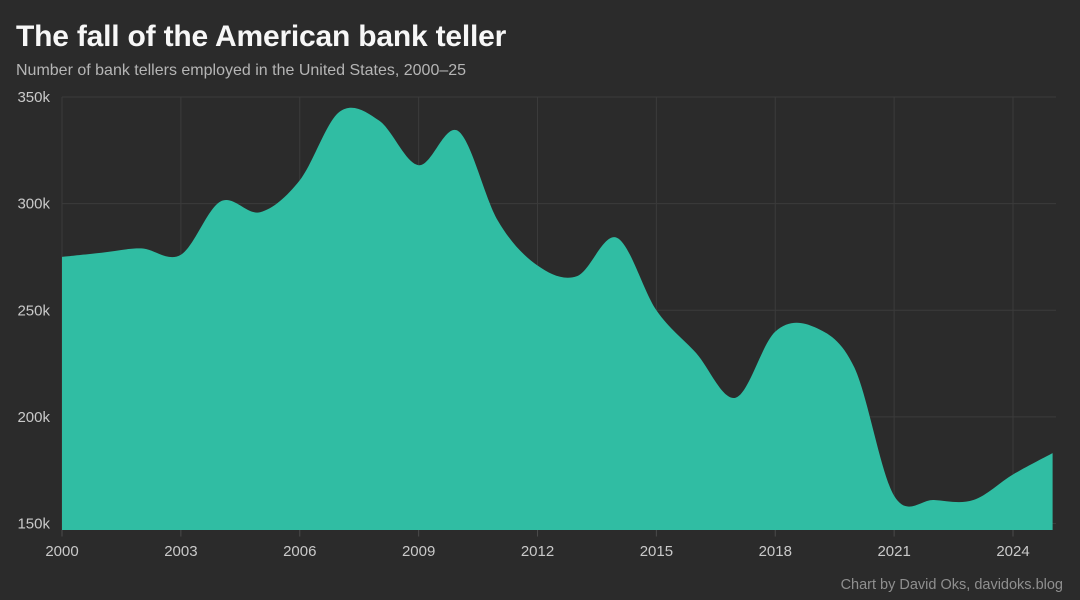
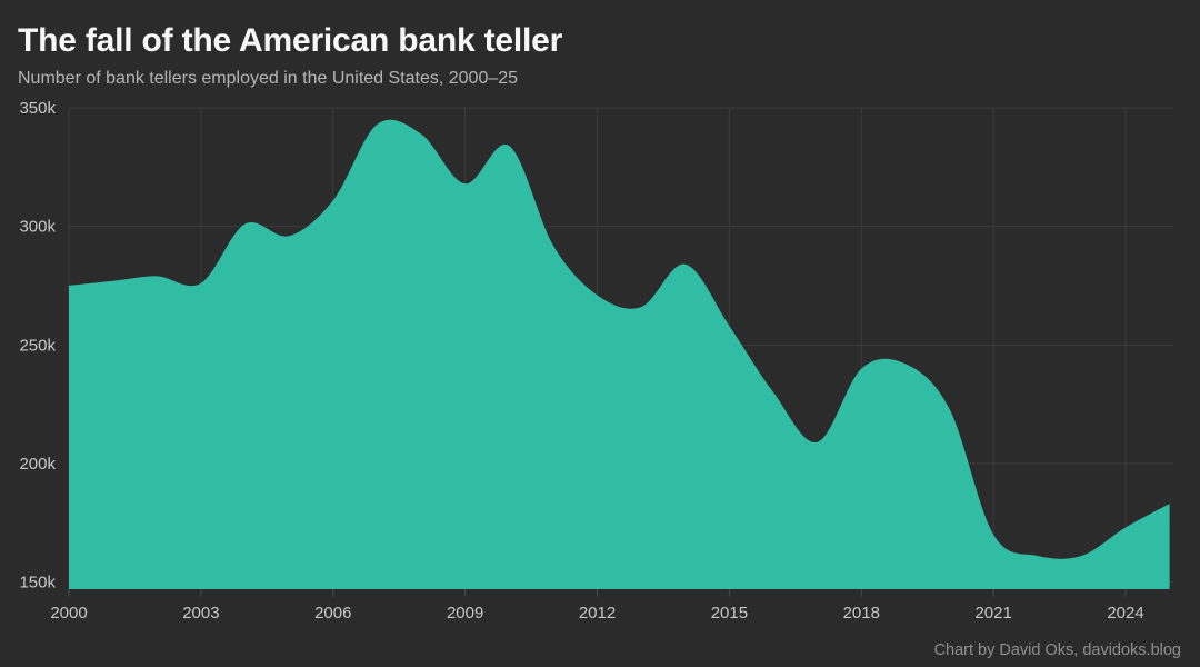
2015: 250k -> 258k
2021: 163k -> 170k
